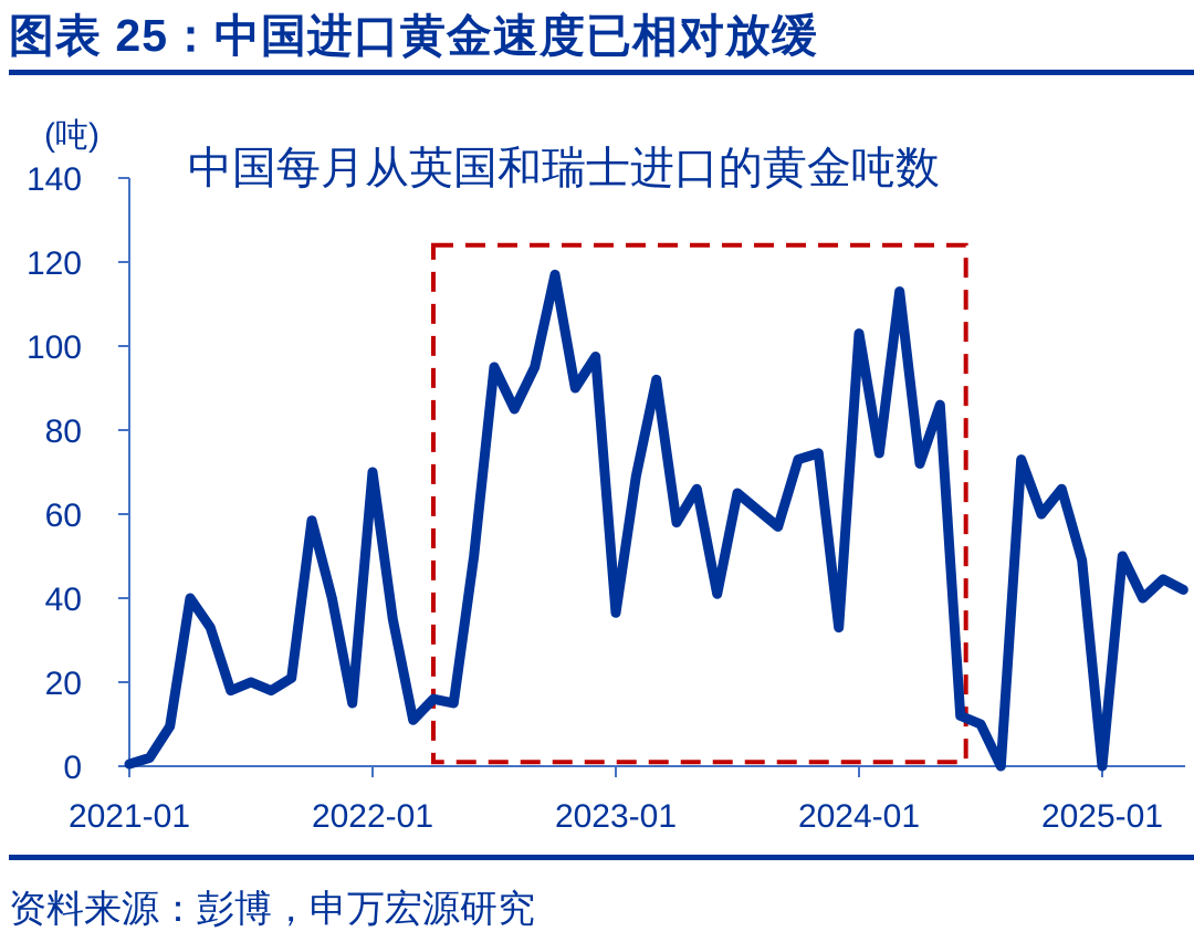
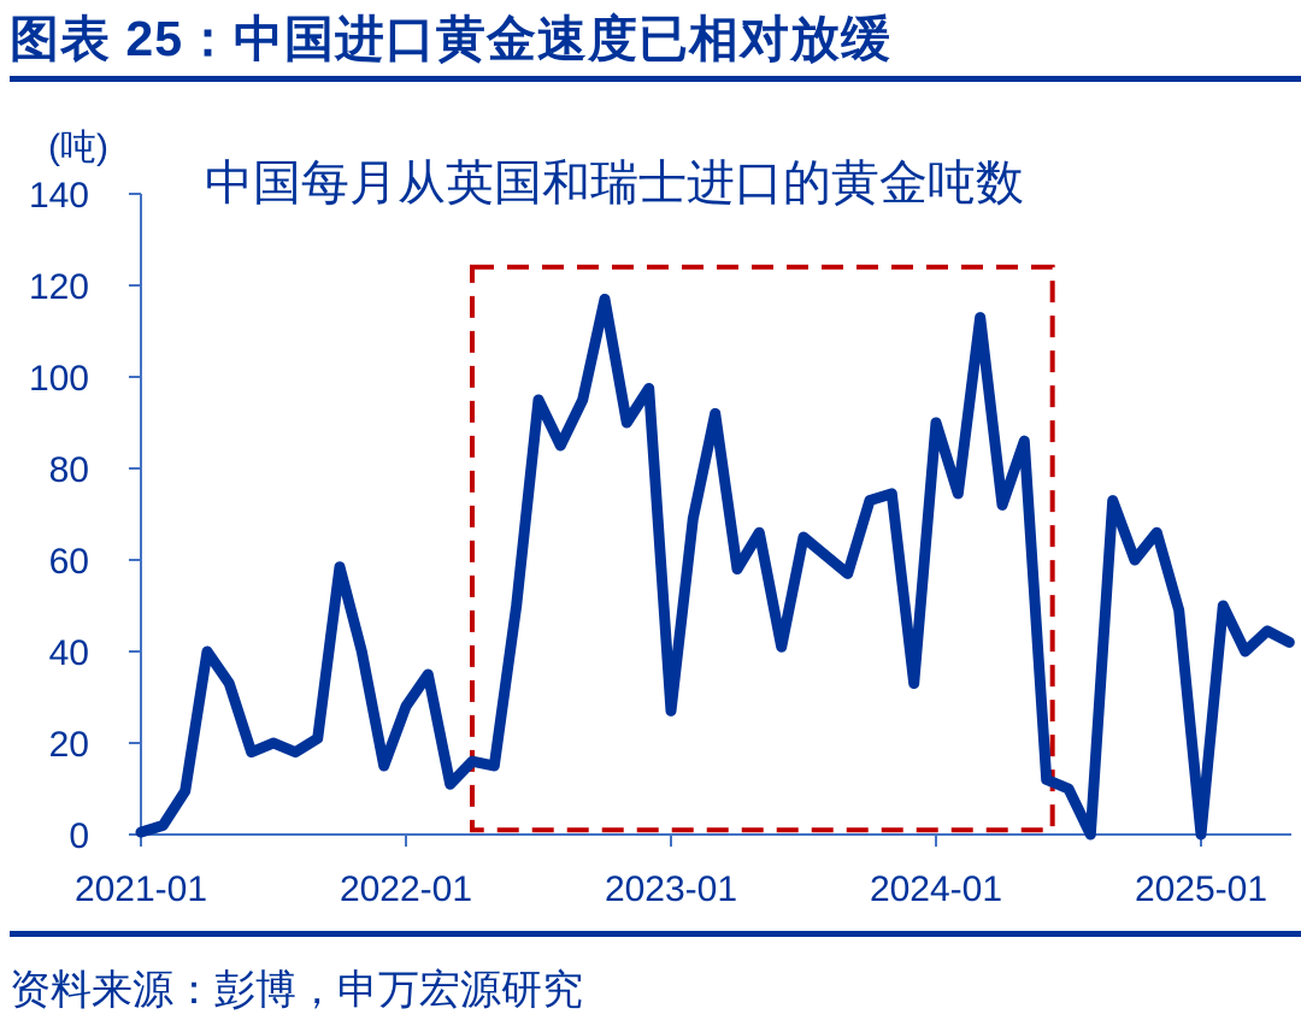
2022-01: 70 -> 28
2023-01: 36 -> 27
2024-01: 103 -> 90
